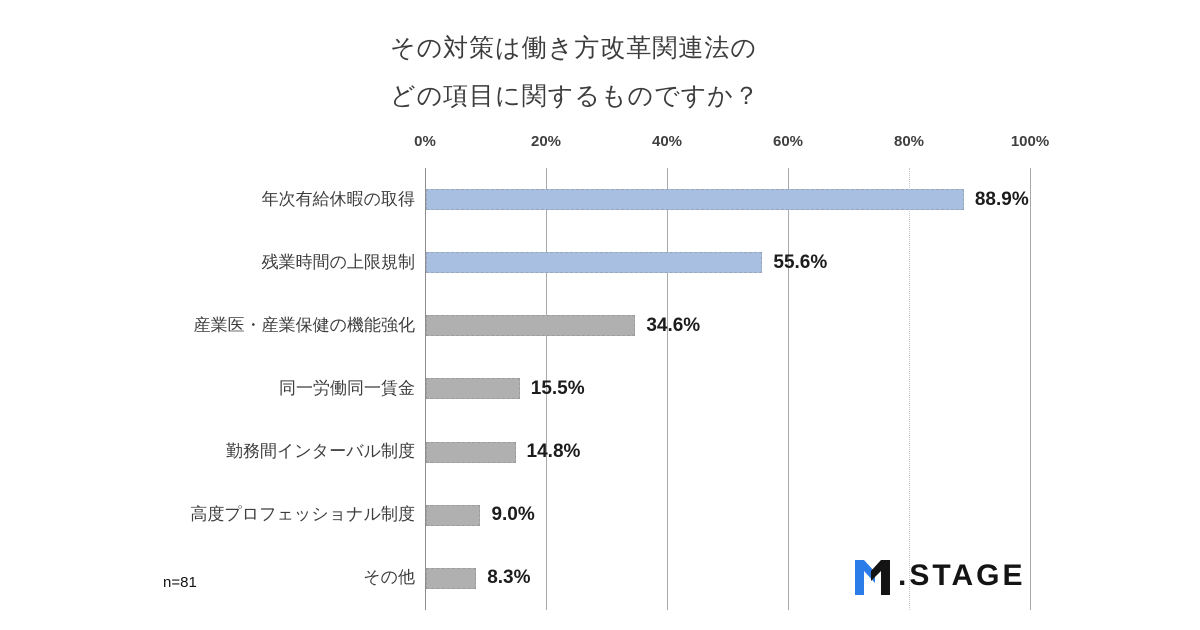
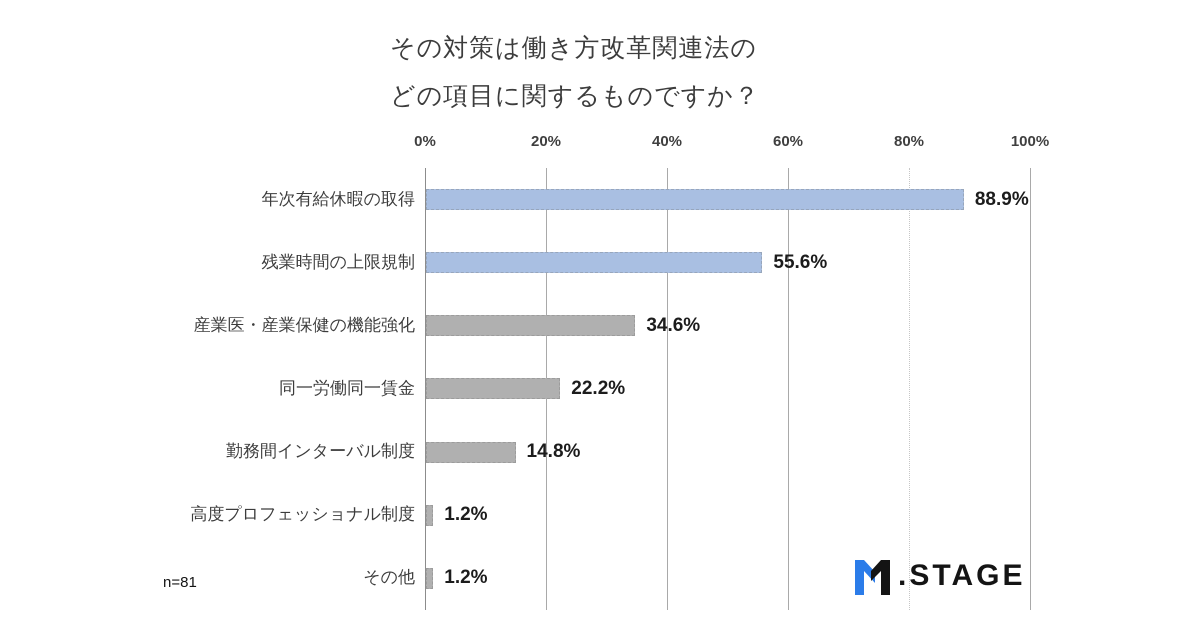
同一労働同一賃金: 15.5% -> 22.2%
高度プロフェッショナル制度: 9.0% -> 1.2%
その他: 8.3% -> 1.2%
